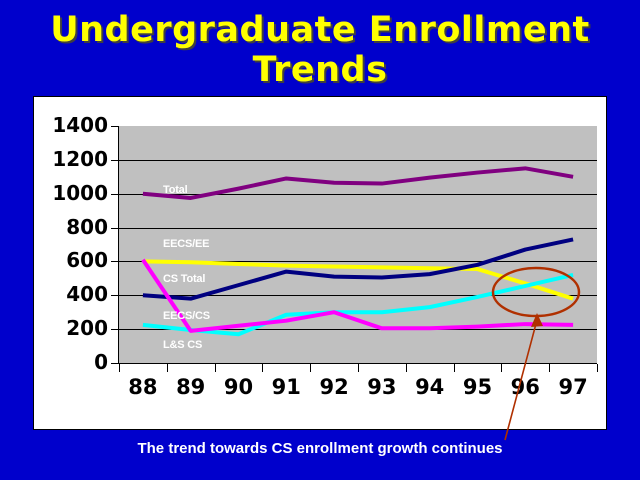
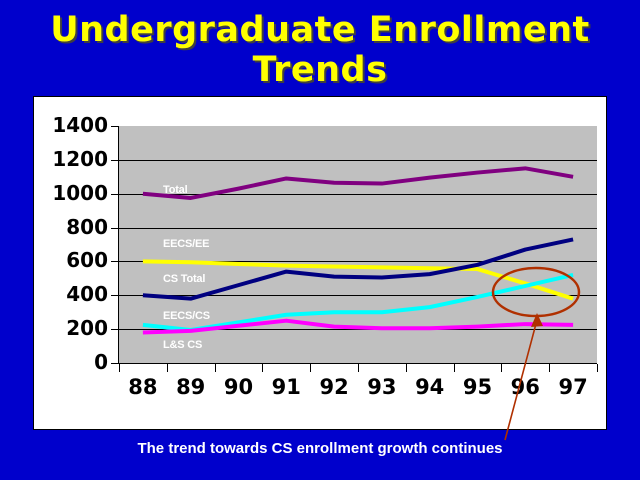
L&S CS/88: 610 -> 180
EECS/CS/90: 170 -> 240
L&S CS/92: 300 -> 220
